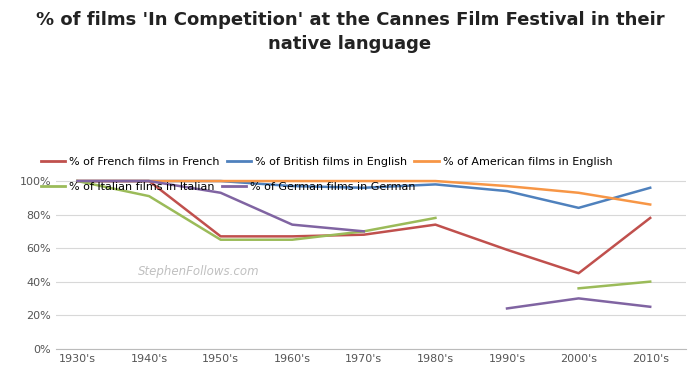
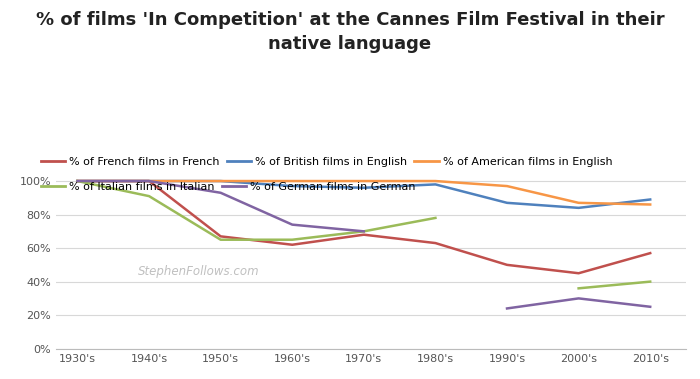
% of French films in French/1960's: 67% -> 62%
% of French films in French/1980's: 74% -> 63%
% of French films in French/1990's: 59% -> 50%
% of British films in English/1990's: 94% -> 87%
% of American films in English/2000's: 93% -> 87%
% of French films in French/2010's: 78% -> 57%
% of British films in English/2010's: 96% -> 89%
